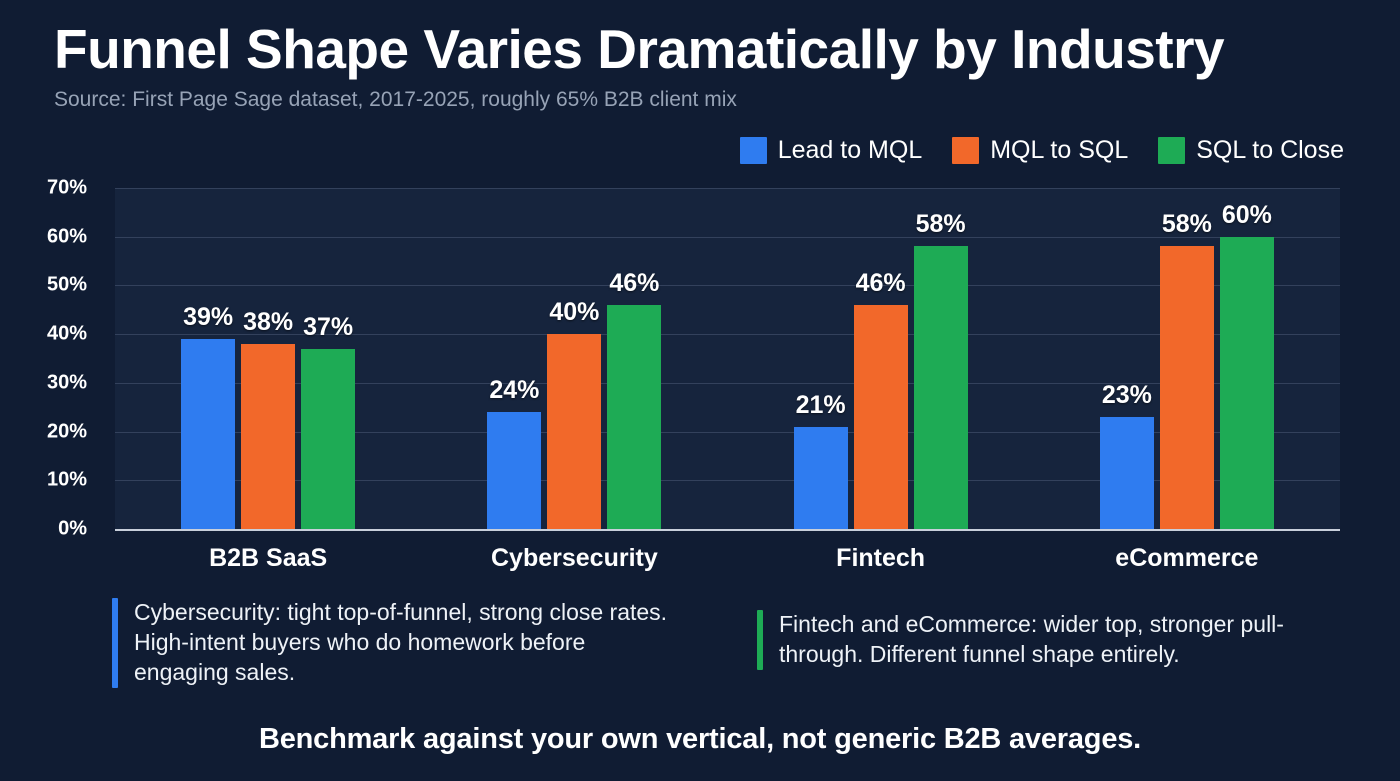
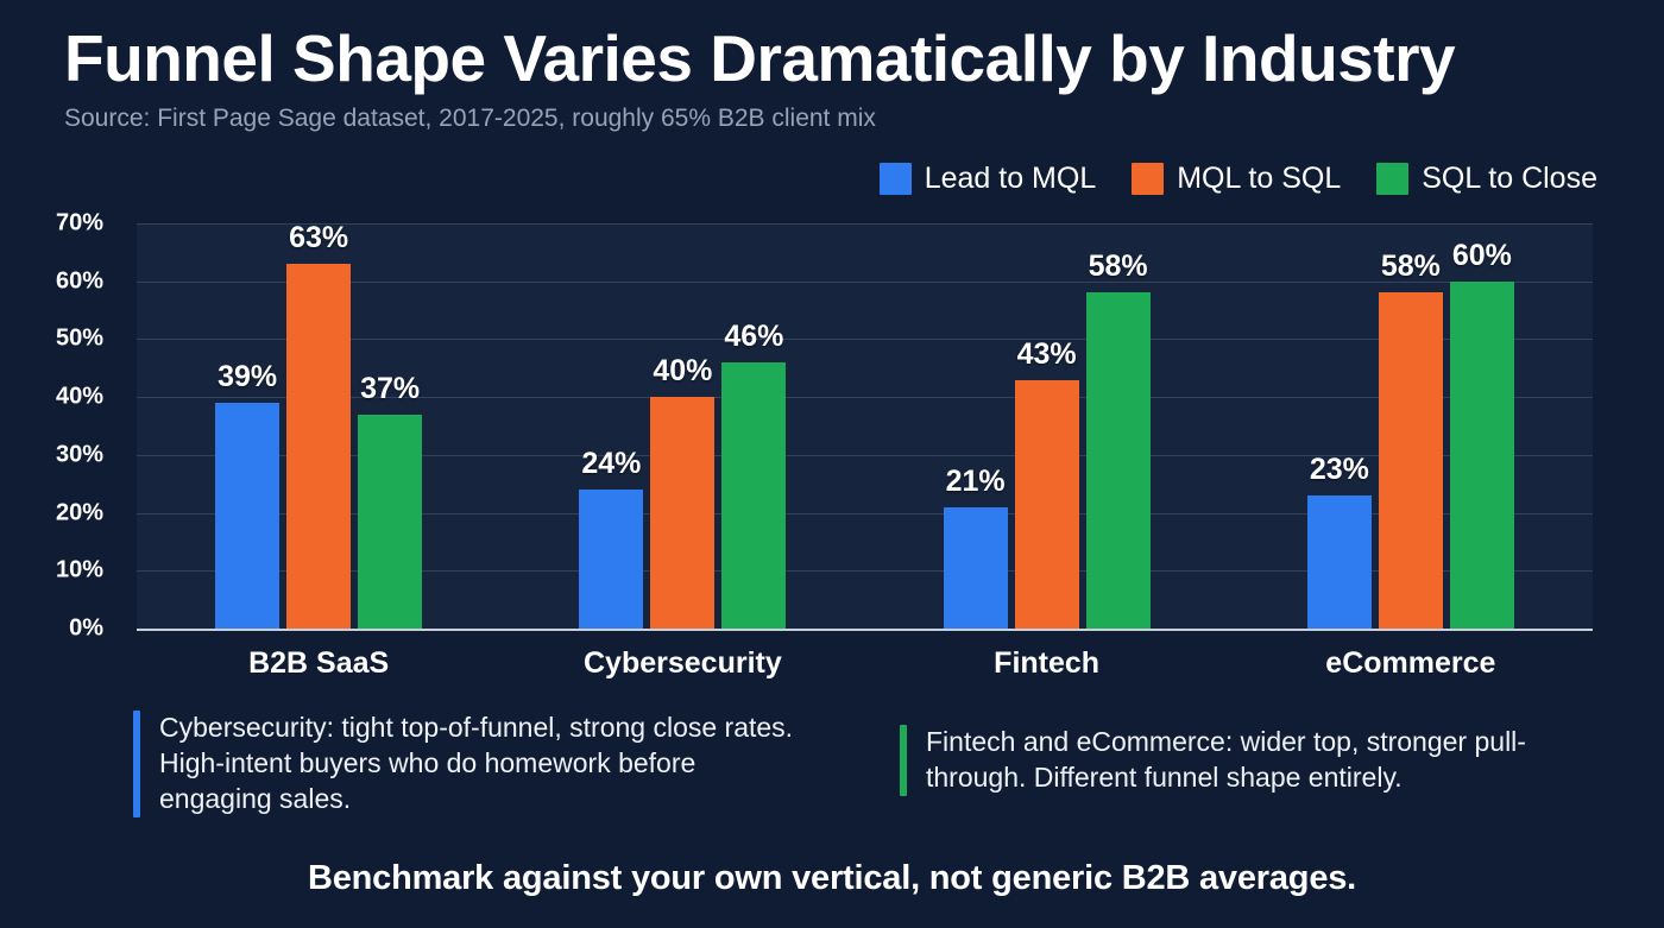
MQL to SQL/B2B SaaS: 38% -> 63%
MQL to SQL/Fintech: 46% -> 43%
